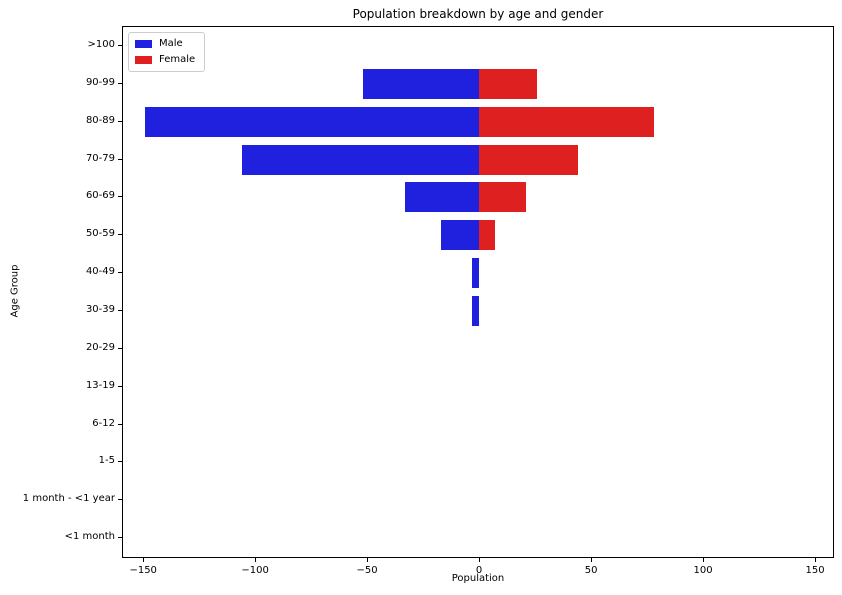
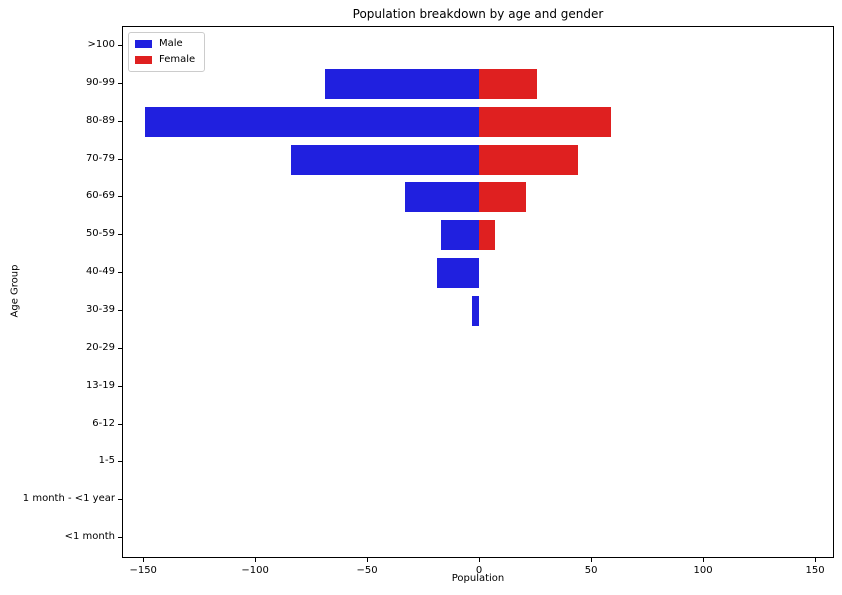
Male/90-99: -52 -> -69
Female/80-89: 78 -> 59
Male/70-79: -106 -> -84
Male/40-49: -3 -> -19
